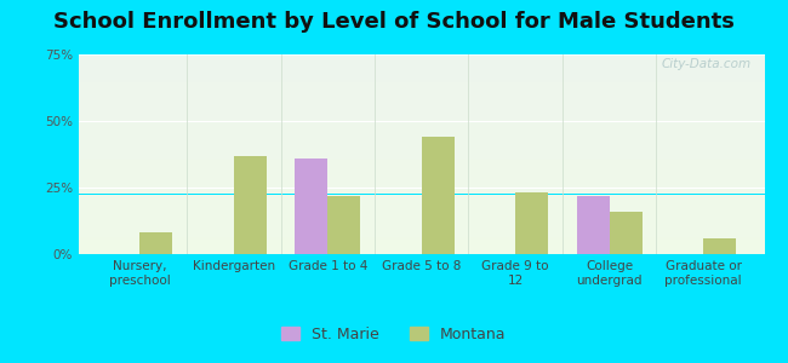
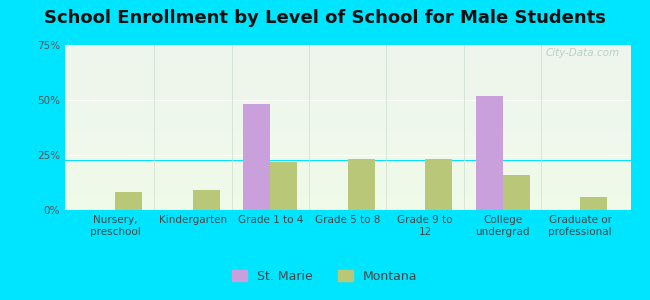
Montana/Kindergarten: 37% -> 9%
St. Marie/Grade 1 to 4: 36% -> 48%
Montana/Grade 5 to 8: 44% -> 23%
St. Marie/College undergrad: 22% -> 52%
